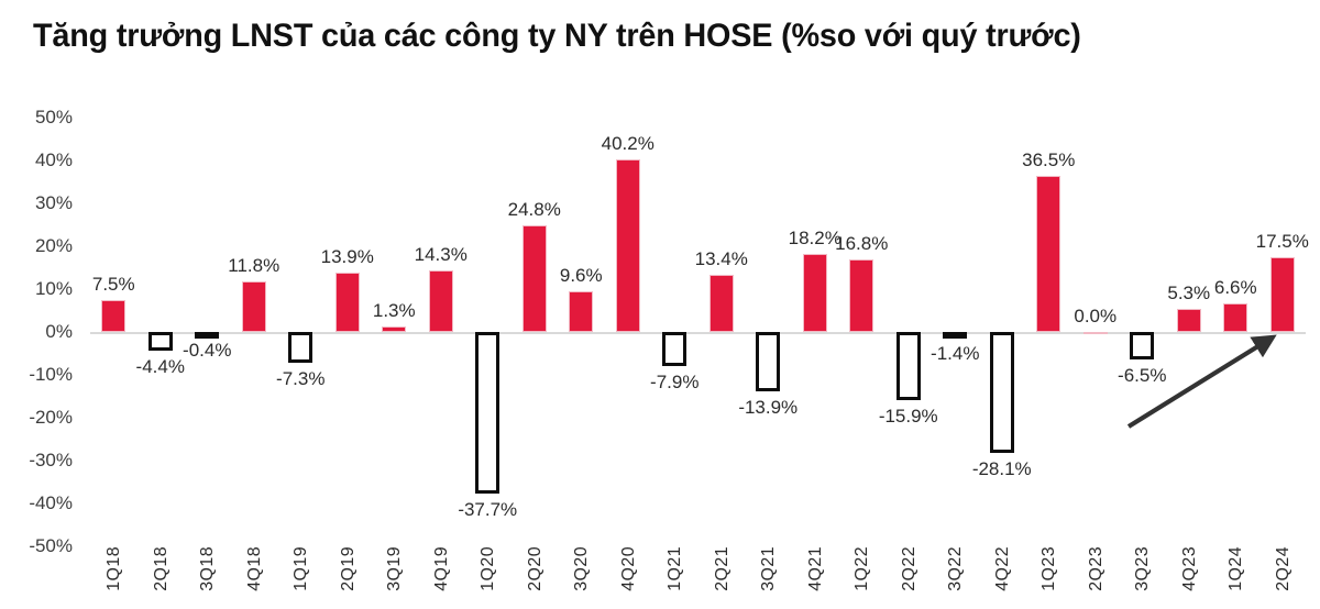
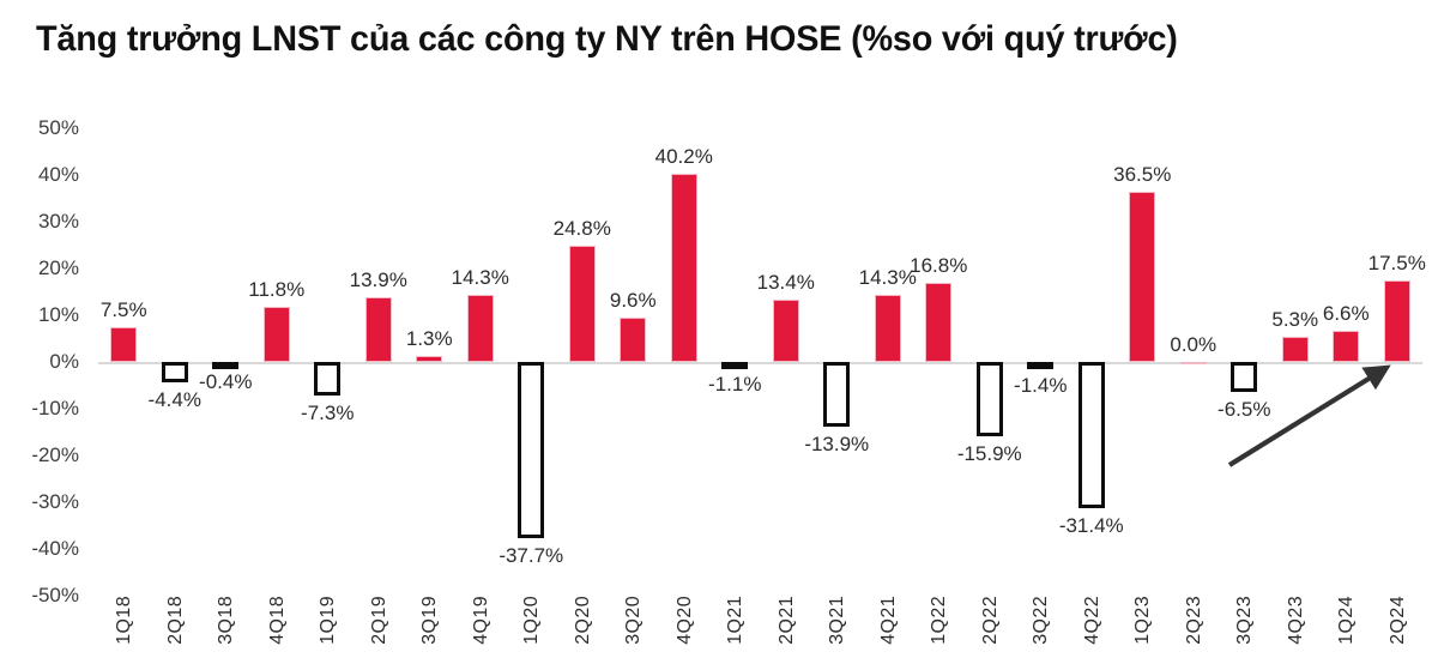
1Q21: -7.9% -> -1.1%
4Q21: 18.2% -> 14.3%
4Q22: -28.1% -> -31.4%
